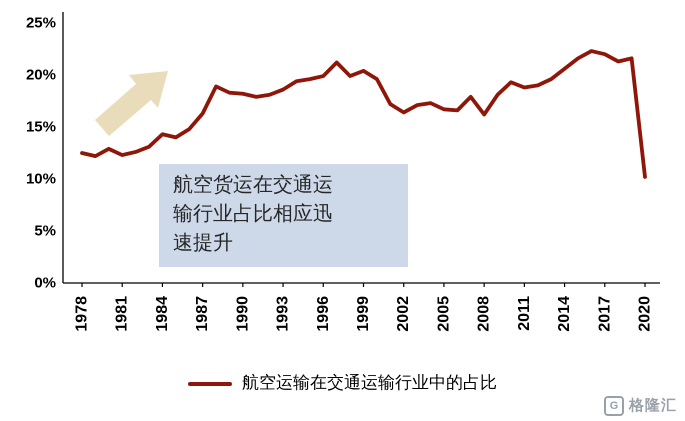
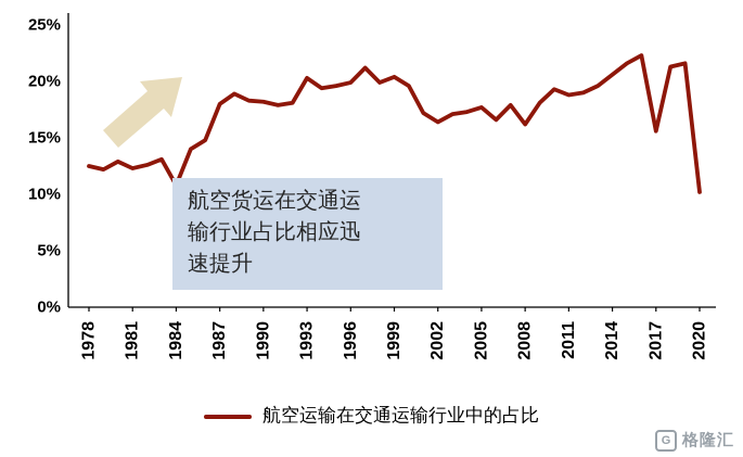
1984: 14.3% -> 10.8%
1987: 16.3% -> 18.0%
1993: 18.6% -> 20.3%
2005: 16.7% -> 17.7%
2017: 22.0% -> 15.6%
